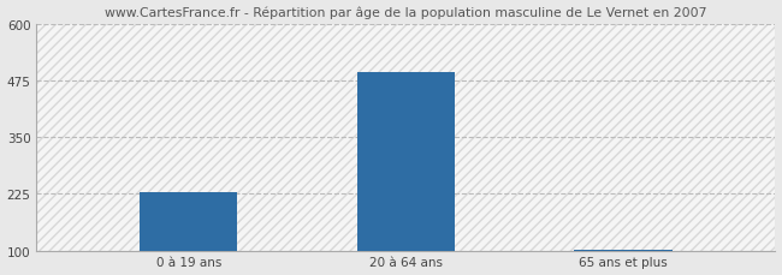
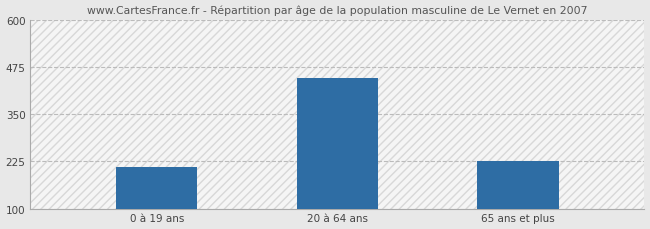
0 à 19 ans: 230 -> 210
20 à 64 ans: 493 -> 445
65 ans et plus: 102 -> 225
